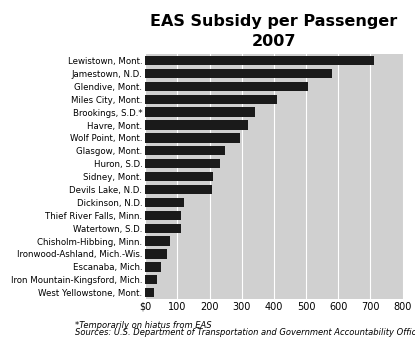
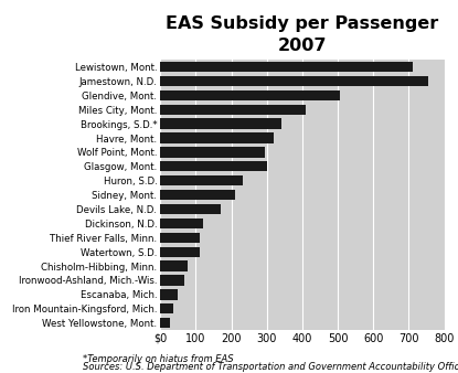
Jamestown, N.D.: 580 -> 755
Glasgow, Mont.: 248 -> 300
Devils Lake, N.D.: 208 -> 170
